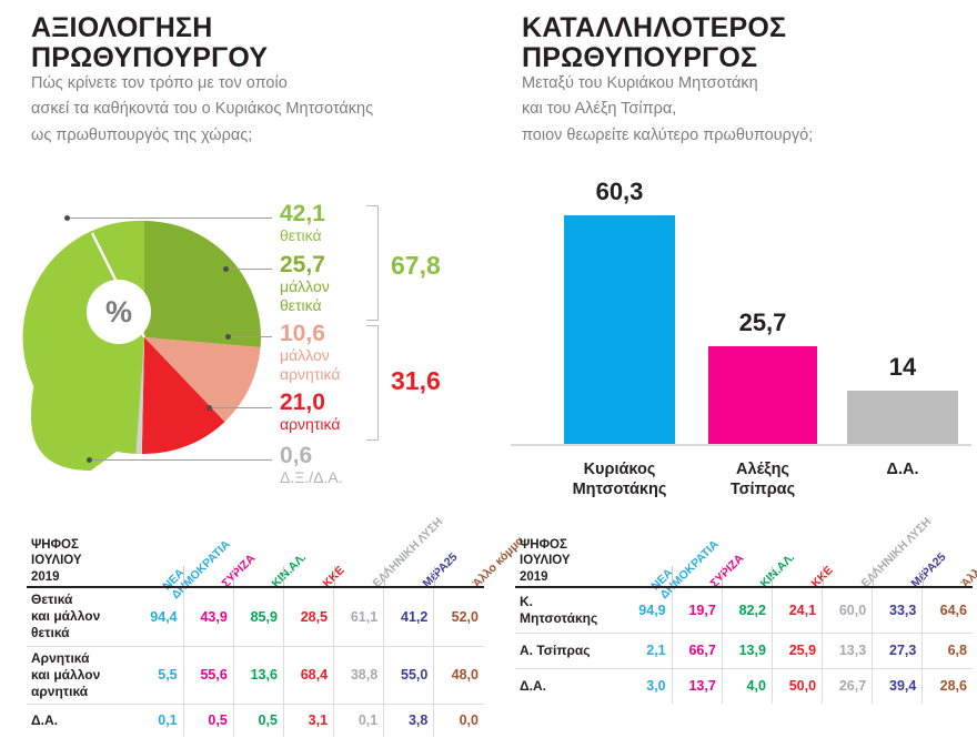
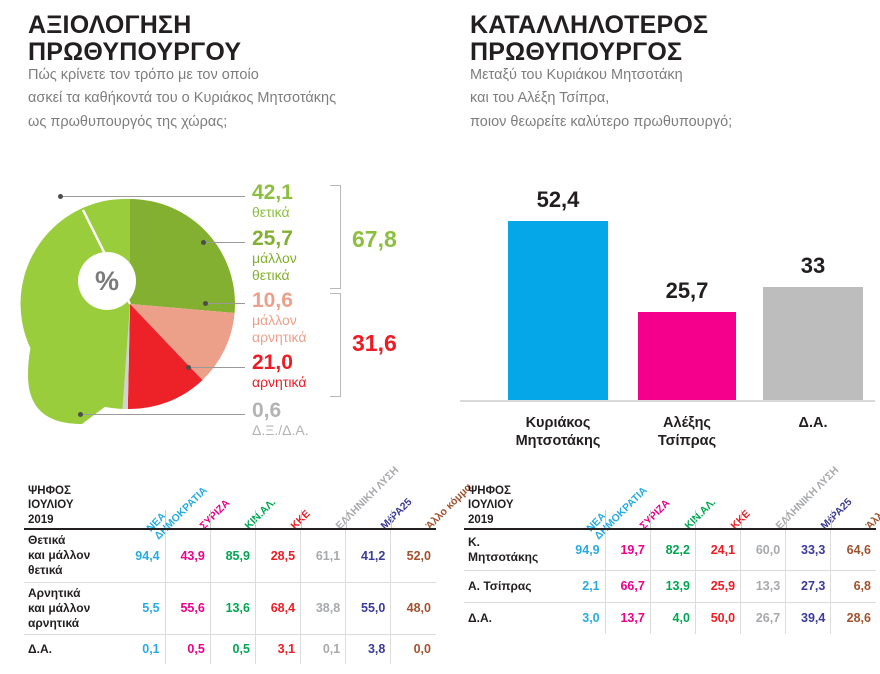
ΚΑΤΑΛΛΗΛΟΤΕΡΟΣ ΠΡΩΘΥΠΟΥΡΓΟΣ/Κυριάκος Μητσοτάκης: 60,3 -> 52,4
ΚΑΤΑΛΛΗΛΟΤΕΡΟΣ ΠΡΩΘΥΠΟΥΡΓΟΣ/Δ.Α.: 14 -> 33
